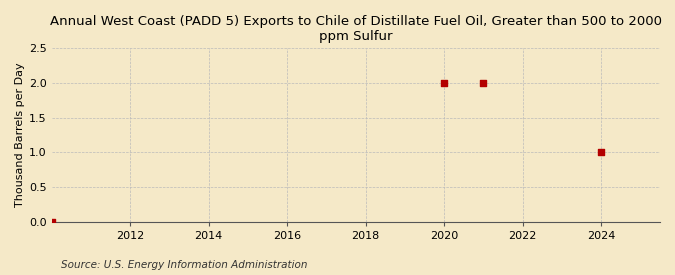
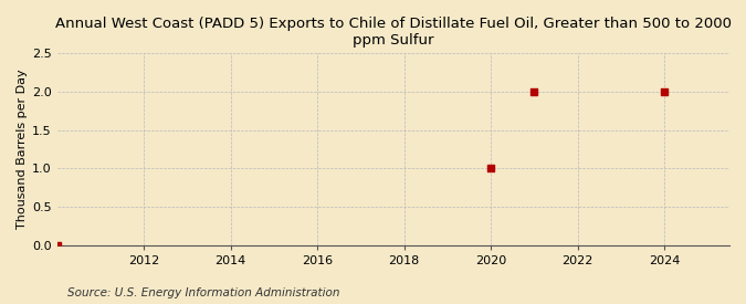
2020: 2 -> 1
2024: 1 -> 2
